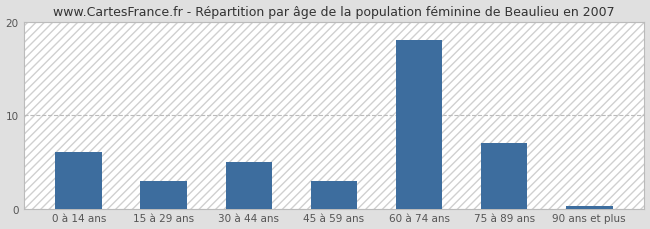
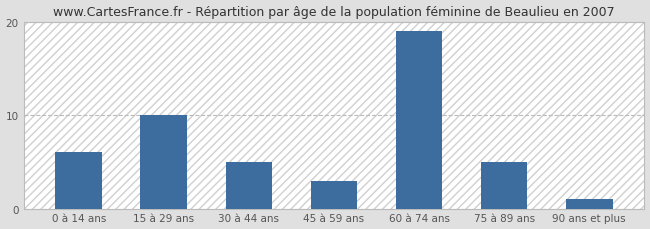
15 à 29 ans: 3.0 -> 10.0
60 à 74 ans: 18.0 -> 19.0
75 à 89 ans: 7.0 -> 5.0
90 ans et plus: 0.3 -> 1.0
